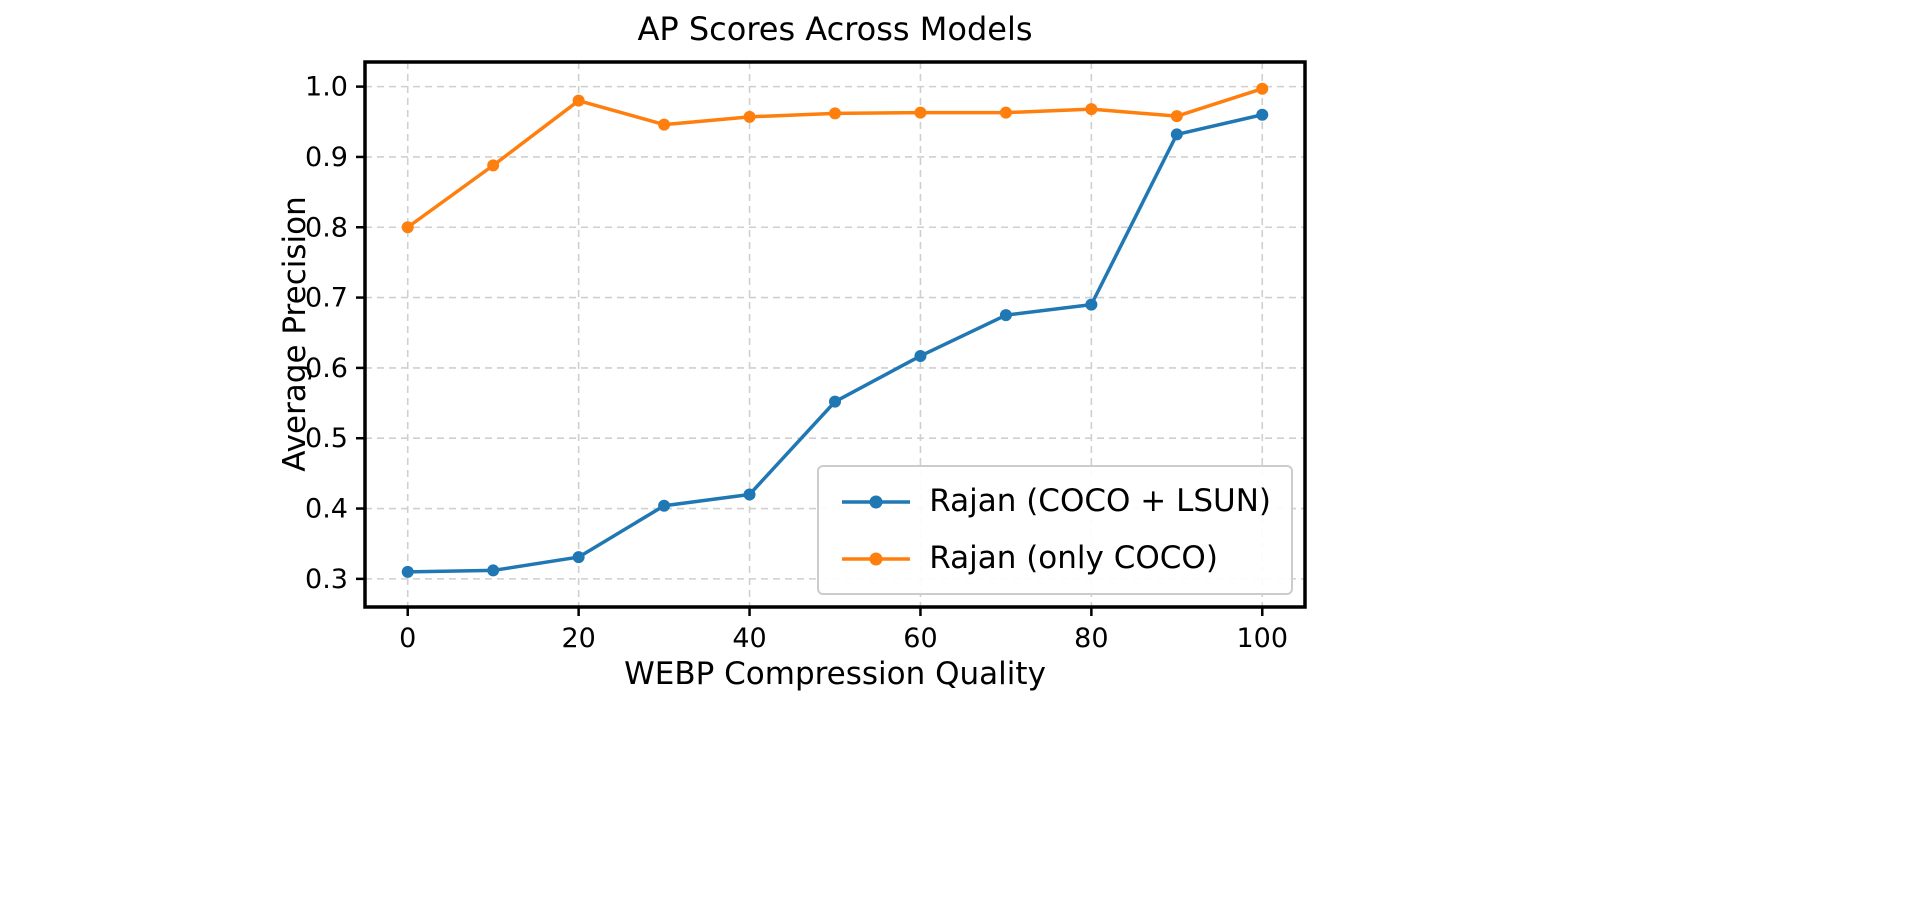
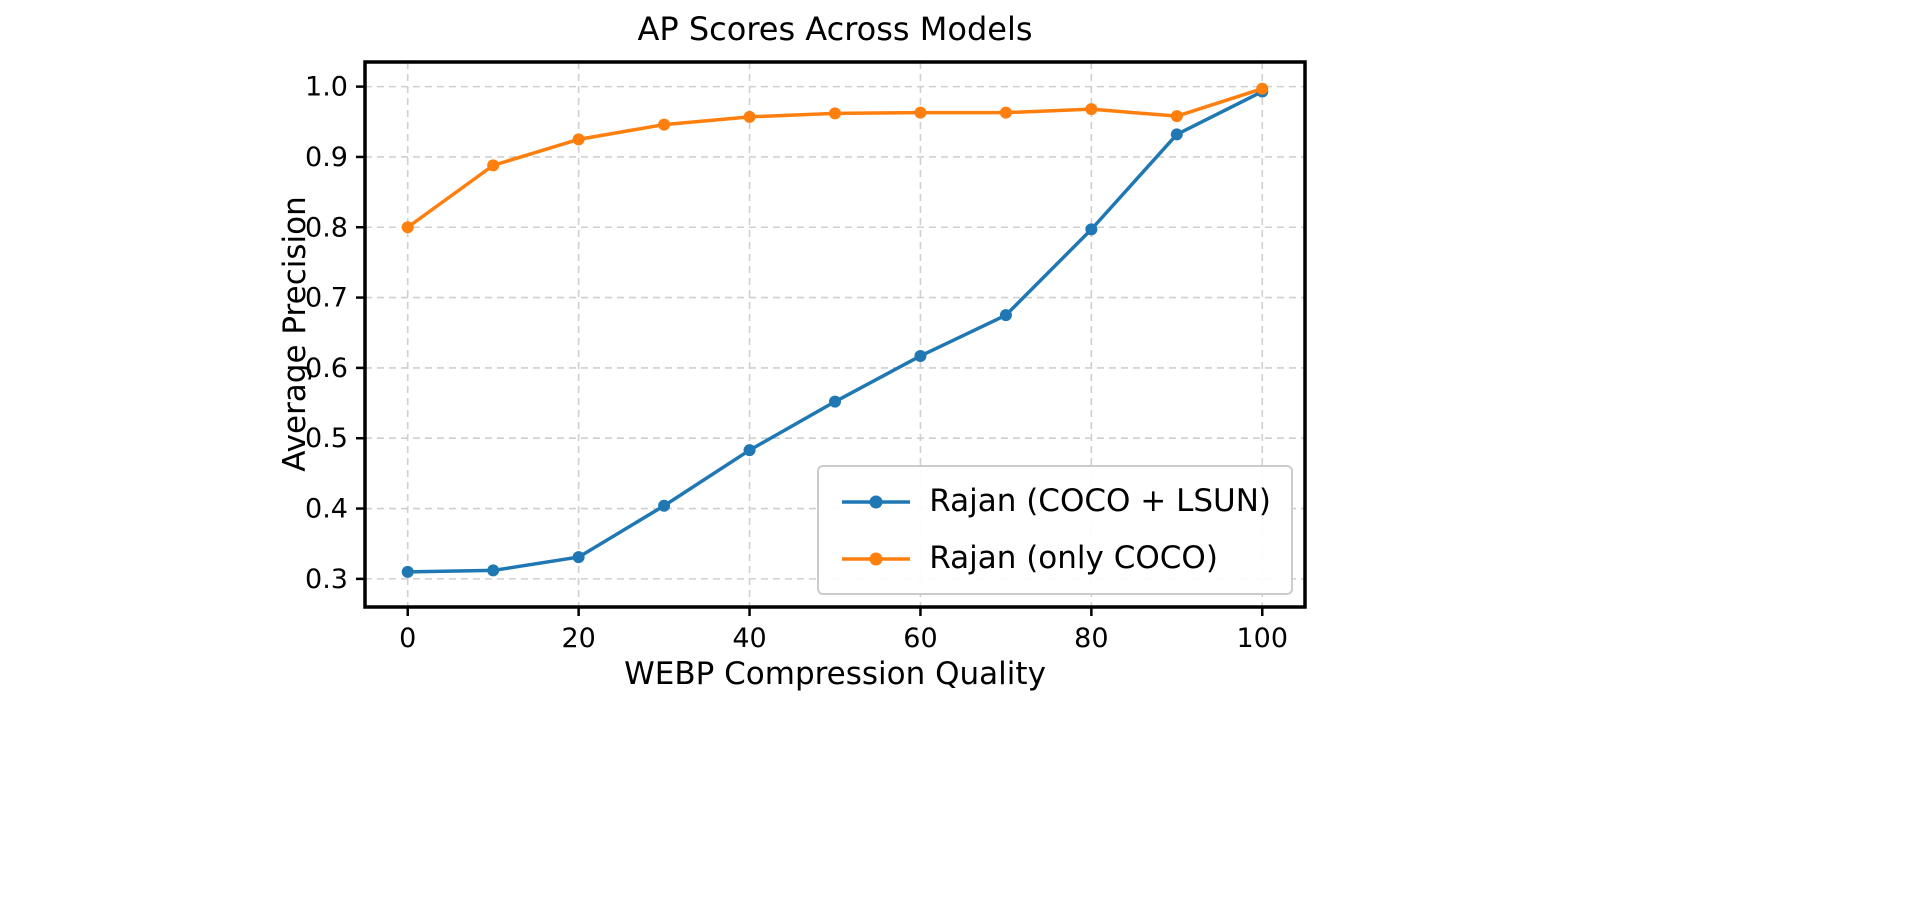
Rajan (only COCO)/20: 0.98 -> 0.93
Rajan (COCO + LSUN)/40: 0.42 -> 0.48
Rajan (COCO + LSUN)/80: 0.69 -> 0.80
Rajan (COCO + LSUN)/100: 0.96 -> 0.99
